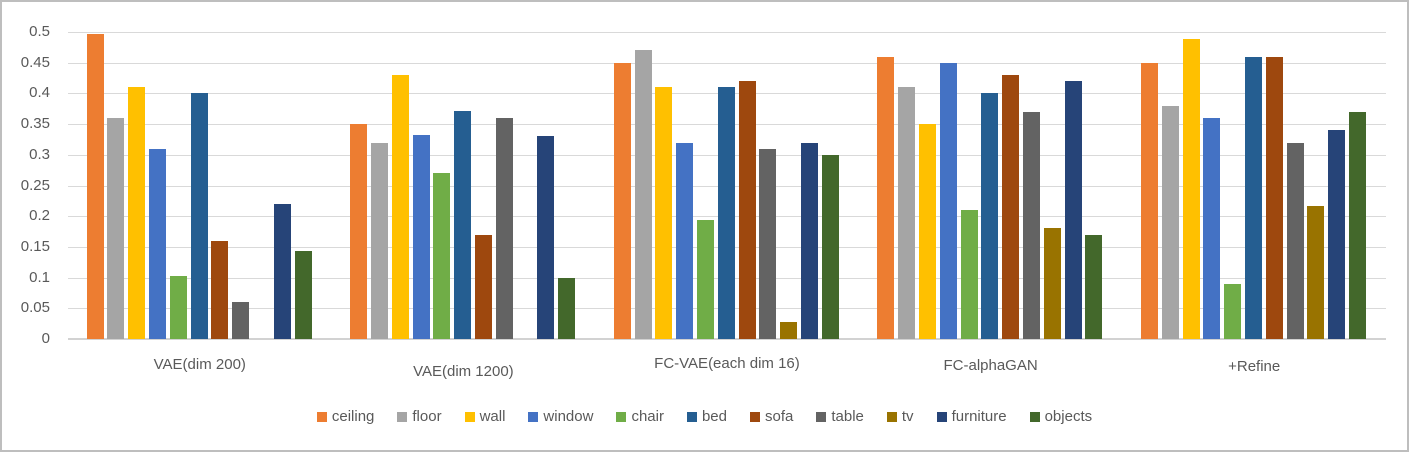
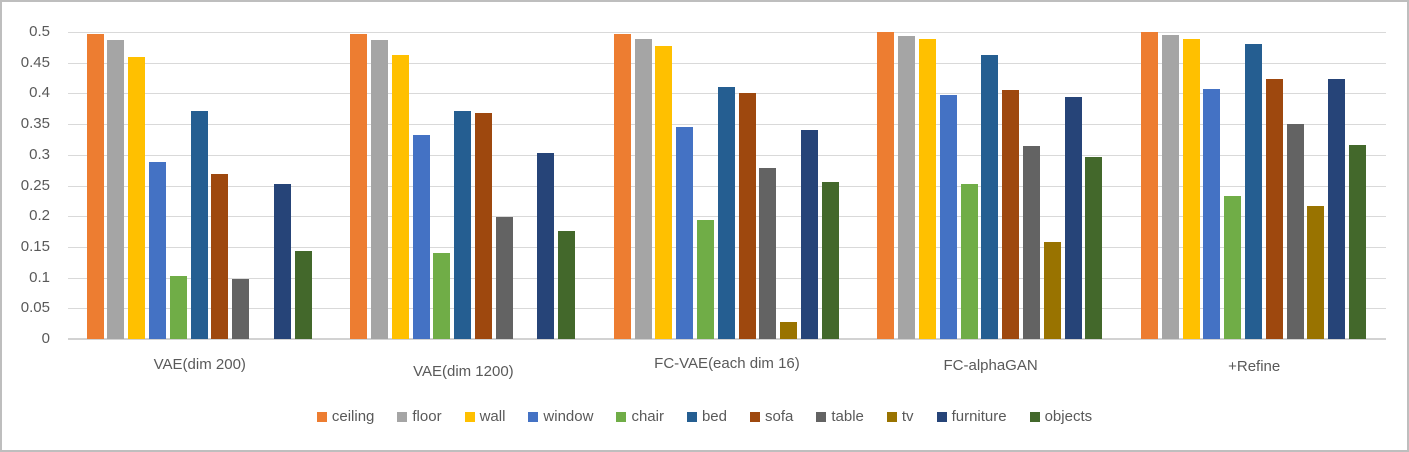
floor/VAE(dim 200): 0.36 -> 0.49
wall/VAE(dim 200): 0.41 -> 0.46
window/VAE(dim 200): 0.31 -> 0.29
bed/VAE(dim 200): 0.40 -> 0.37
sofa/VAE(dim 200): 0.16 -> 0.27
table/VAE(dim 200): 0.06 -> 0.10
furniture/VAE(dim 200): 0.22 -> 0.25
ceiling/VAE(dim 1200): 0.35 -> 0.50
floor/VAE(dim 1200): 0.32 -> 0.49
wall/VAE(dim 1200): 0.43 -> 0.46
chair/VAE(dim 1200): 0.27 -> 0.14
sofa/VAE(dim 1200): 0.17 -> 0.37
table/VAE(dim 1200): 0.36 -> 0.20
furniture/VAE(dim 1200): 0.33 -> 0.30
objects/VAE(dim 1200): 0.10 -> 0.18
ceiling/FC-VAE(each dim 16): 0.45 -> 0.50
floor/FC-VAE(each dim 16): 0.47 -> 0.49
wall/FC-VAE(each dim 16): 0.41 -> 0.48
window/FC-VAE(each dim 16): 0.32 -> 0.34
sofa/FC-VAE(each dim 16): 0.42 -> 0.40
table/FC-VAE(each dim 16): 0.31 -> 0.28
furniture/FC-VAE(each dim 16): 0.32 -> 0.34
objects/FC-VAE(each dim 16): 0.30 -> 0.26
ceiling/FC-alphaGAN: 0.46 -> 0.50
floor/FC-alphaGAN: 0.41 -> 0.49
wall/FC-alphaGAN: 0.35 -> 0.49
window/FC-alphaGAN: 0.45 -> 0.40
chair/FC-alphaGAN: 0.21 -> 0.25
bed/FC-alphaGAN: 0.40 -> 0.46
sofa/FC-alphaGAN: 0.43 -> 0.41
table/FC-alphaGAN: 0.37 -> 0.32
tv/FC-alphaGAN: 0.18 -> 0.16
furniture/FC-alphaGAN: 0.42 -> 0.39
objects/FC-alphaGAN: 0.17 -> 0.30
ceiling/+Refine: 0.45 -> 0.50
floor/+Refine: 0.38 -> 0.49
window/+Refine: 0.36 -> 0.41
chair/+Refine: 0.09 -> 0.23
bed/+Refine: 0.46 -> 0.48
sofa/+Refine: 0.46 -> 0.42
table/+Refine: 0.32 -> 0.35
furniture/+Refine: 0.34 -> 0.42
objects/+Refine: 0.37 -> 0.32
